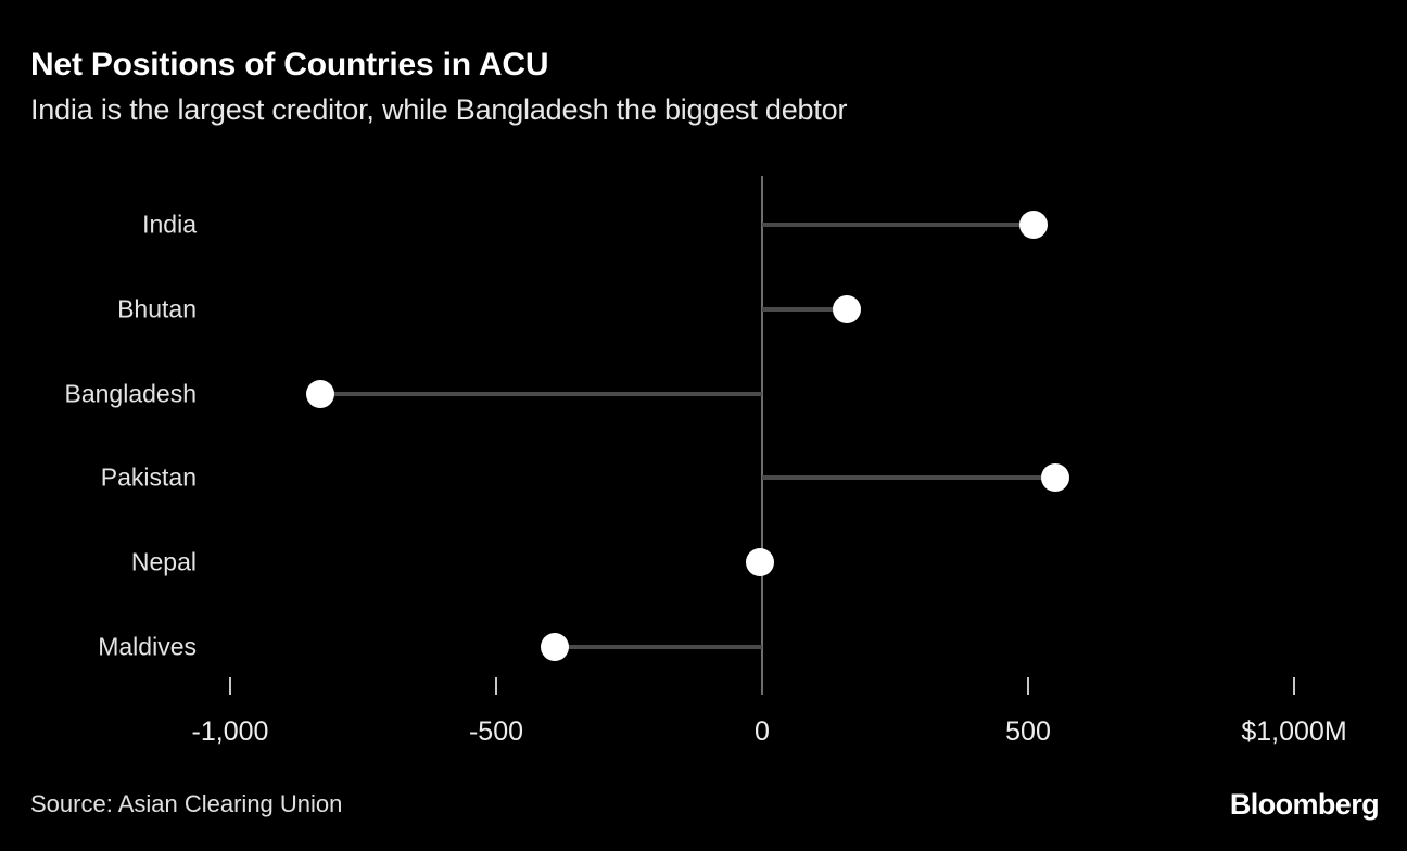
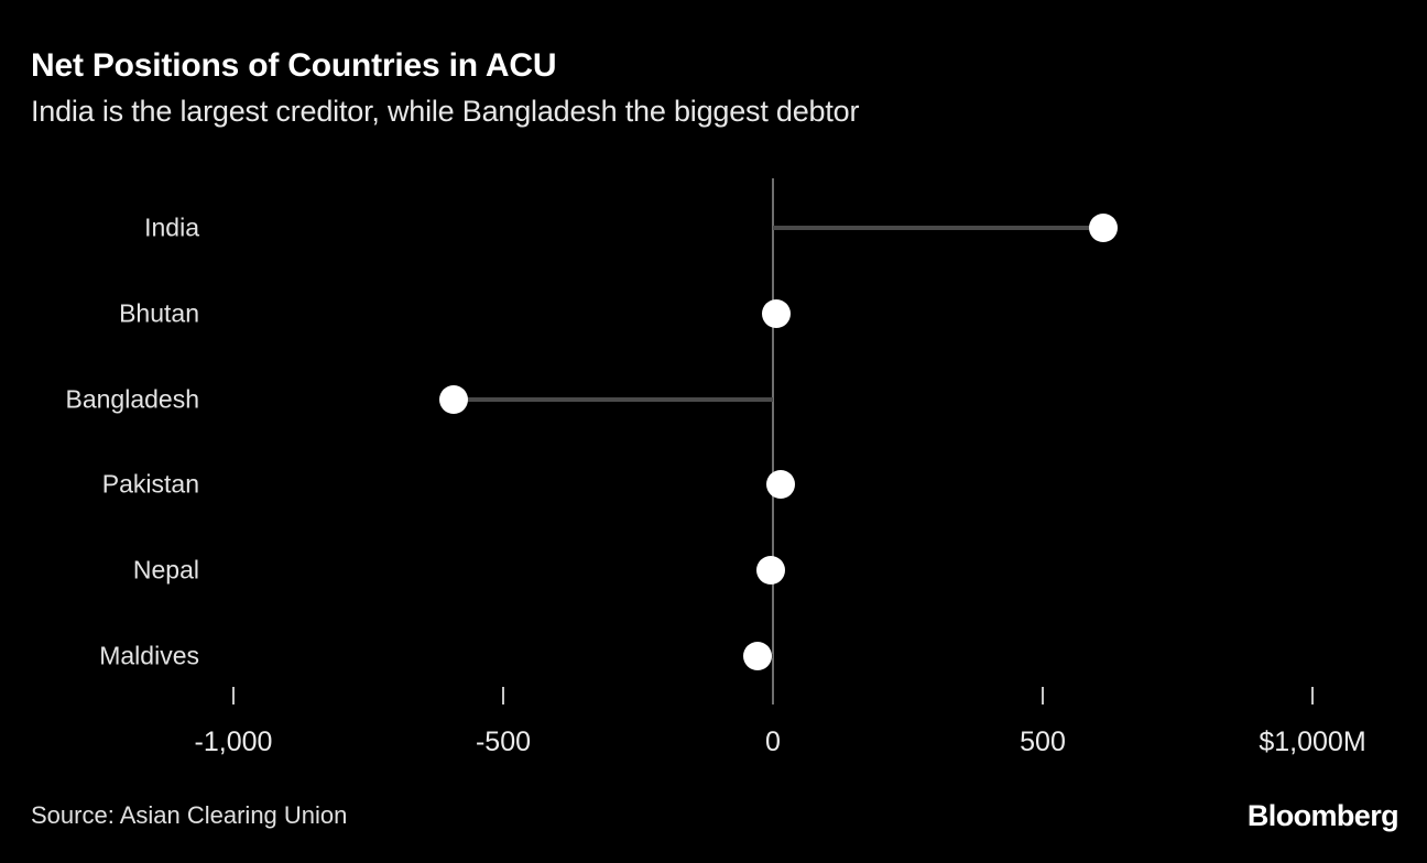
India: $510M -> $610M
Bhutan: $160M -> $10M
Bangladesh: -$830M -> -$590M
Pakistan: $550M -> $10M
Maldives: -$390M -> -$30M
